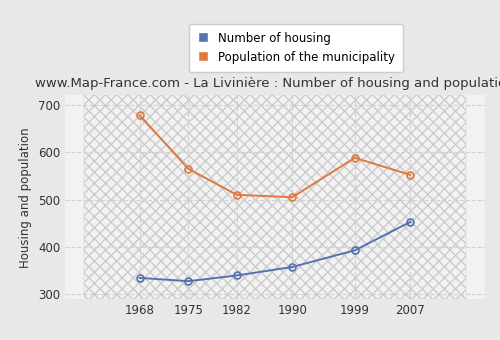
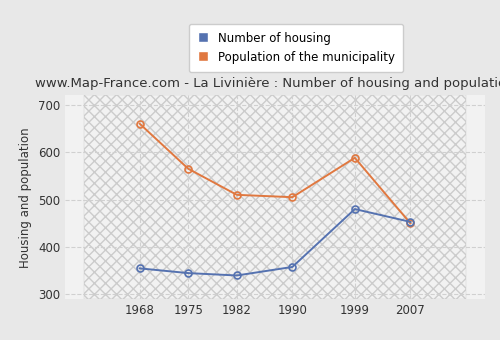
Number of housing/1968: 335 -> 355
Population of the municipality/1968: 678 -> 660
Number of housing/1975: 328 -> 345
Number of housing/1999: 393 -> 480
Population of the municipality/2007: 552 -> 450
